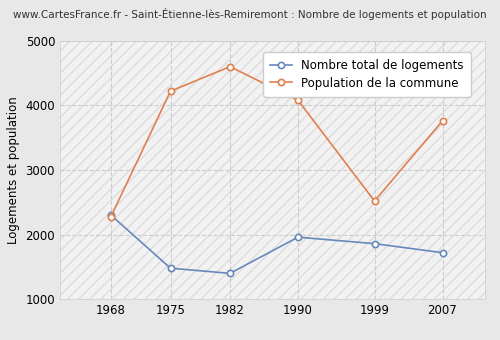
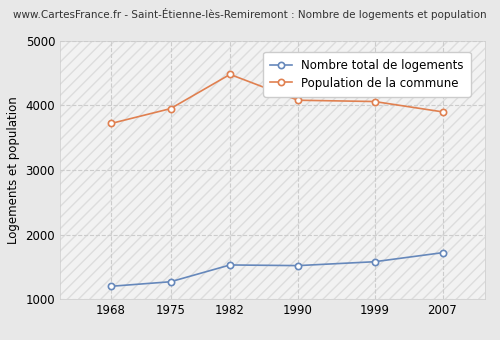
Nombre total de logements/1968: 2300 -> 1200
Population de la commune/1968: 2280 -> 3720
Nombre total de logements/1975: 1480 -> 1270
Population de la commune/1975: 4220 -> 3950
Nombre total de logements/1982: 1400 -> 1530
Population de la commune/1982: 4600 -> 4480
Nombre total de logements/1990: 1960 -> 1520
Nombre total de logements/1999: 1860 -> 1580
Population de la commune/1999: 2520 -> 4060
Population de la commune/2007: 3760 -> 3900
